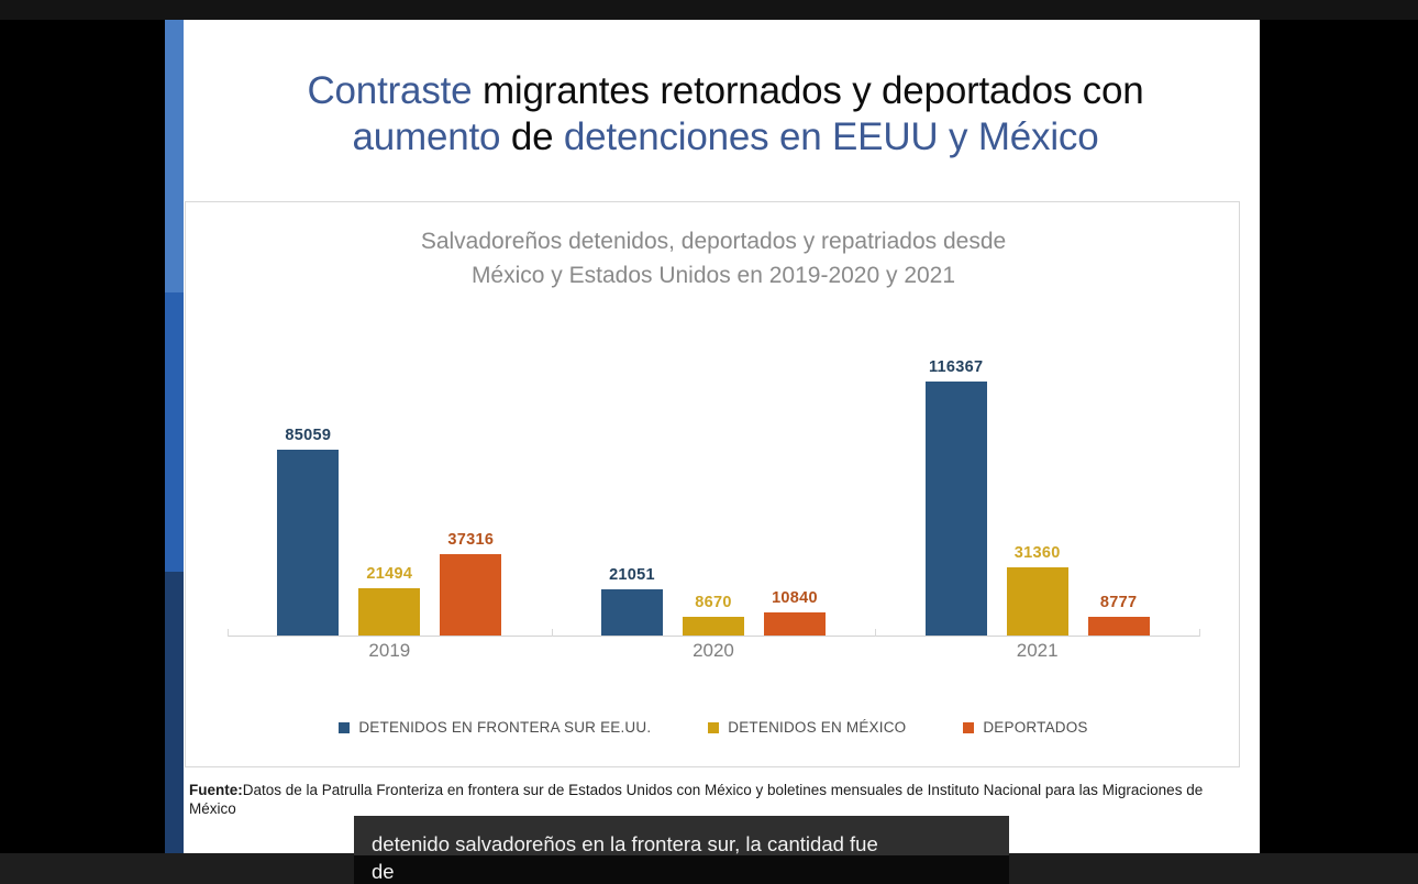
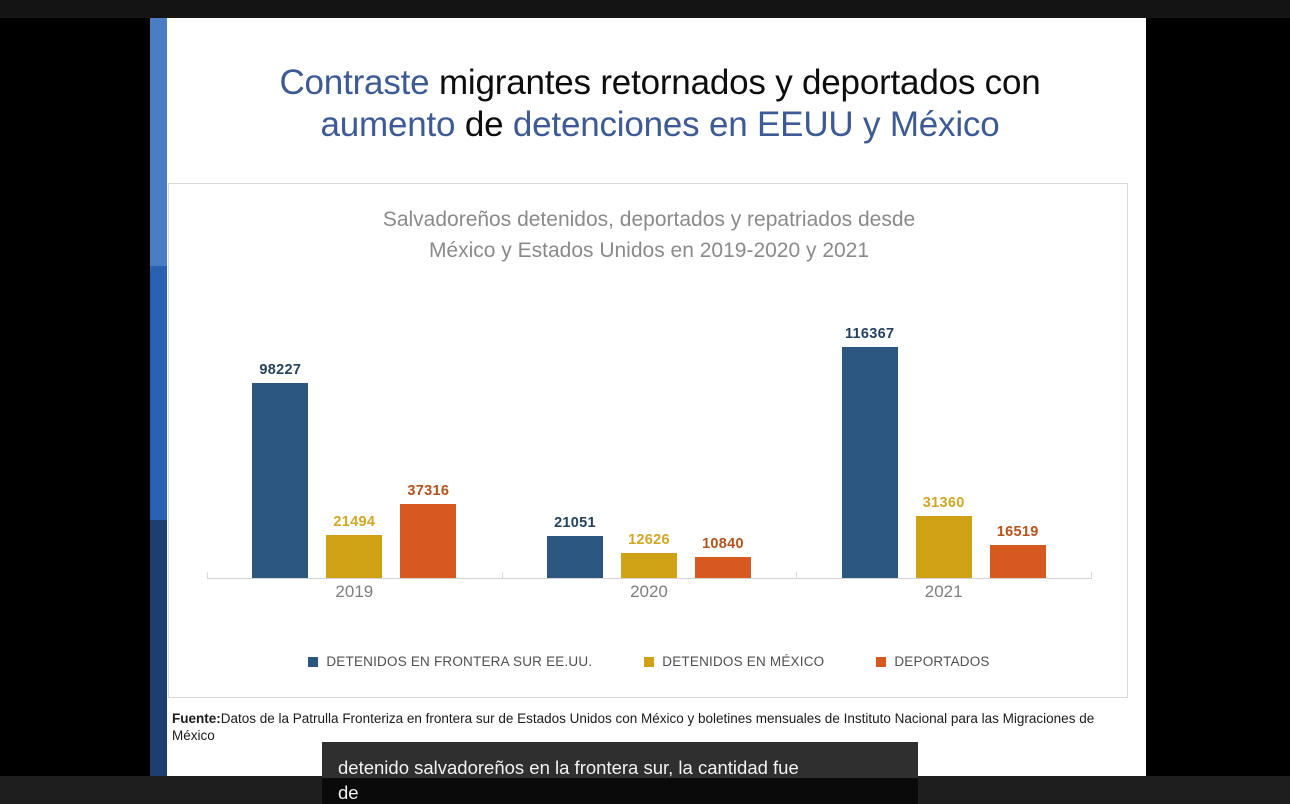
DETENIDOS EN FRONTERA SUR EE.UU./2019: 85059 -> 98227
DETENIDOS EN MÉXICO/2020: 8670 -> 12626
DEPORTADOS/2021: 8777 -> 16519
